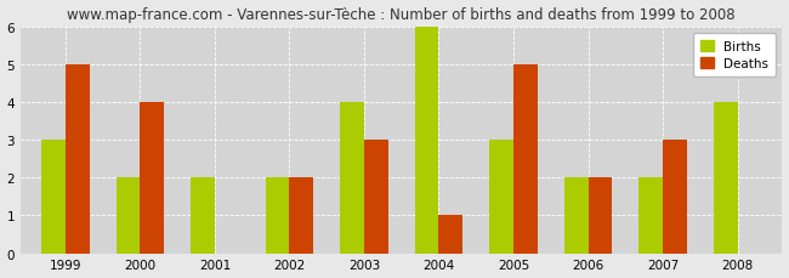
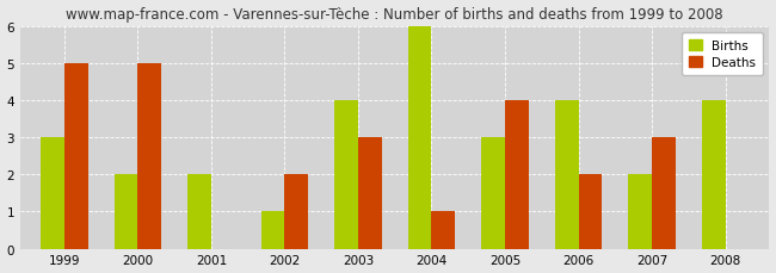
Deaths/2000: 4 -> 5
Births/2002: 2 -> 1
Deaths/2005: 5 -> 4
Births/2006: 2 -> 4
